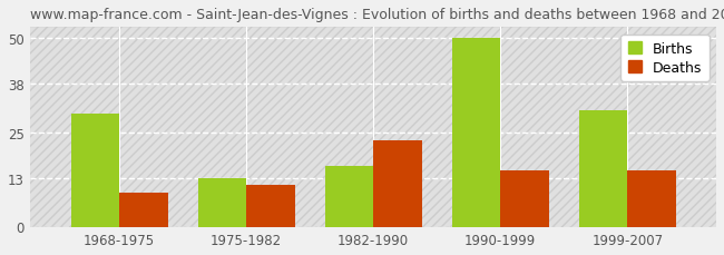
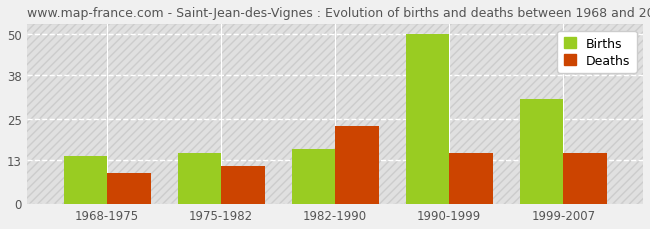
Births/1968-1975: 30 -> 14
Births/1975-1982: 13 -> 15
